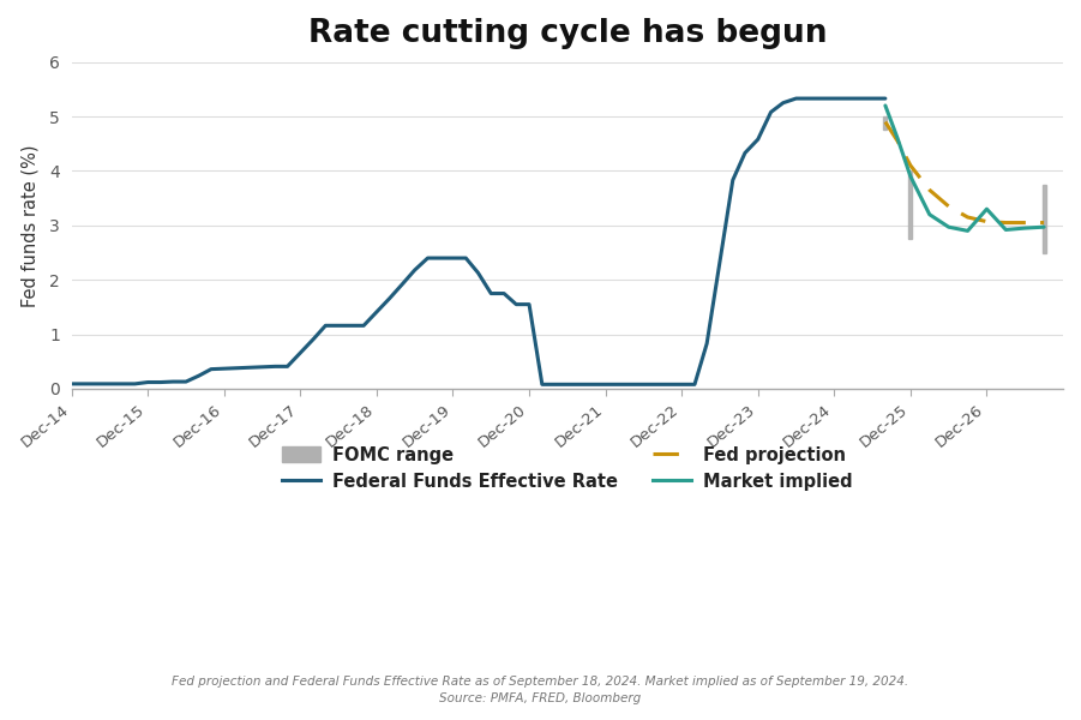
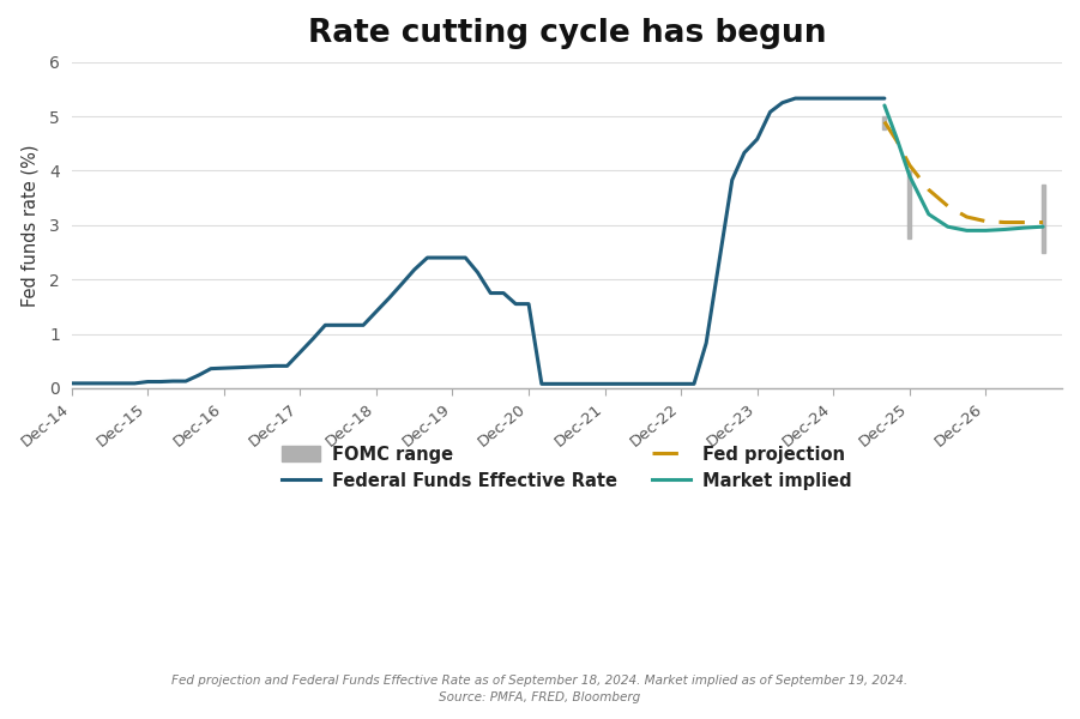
Market implied/Dec-26: 3.30 -> 2.90
